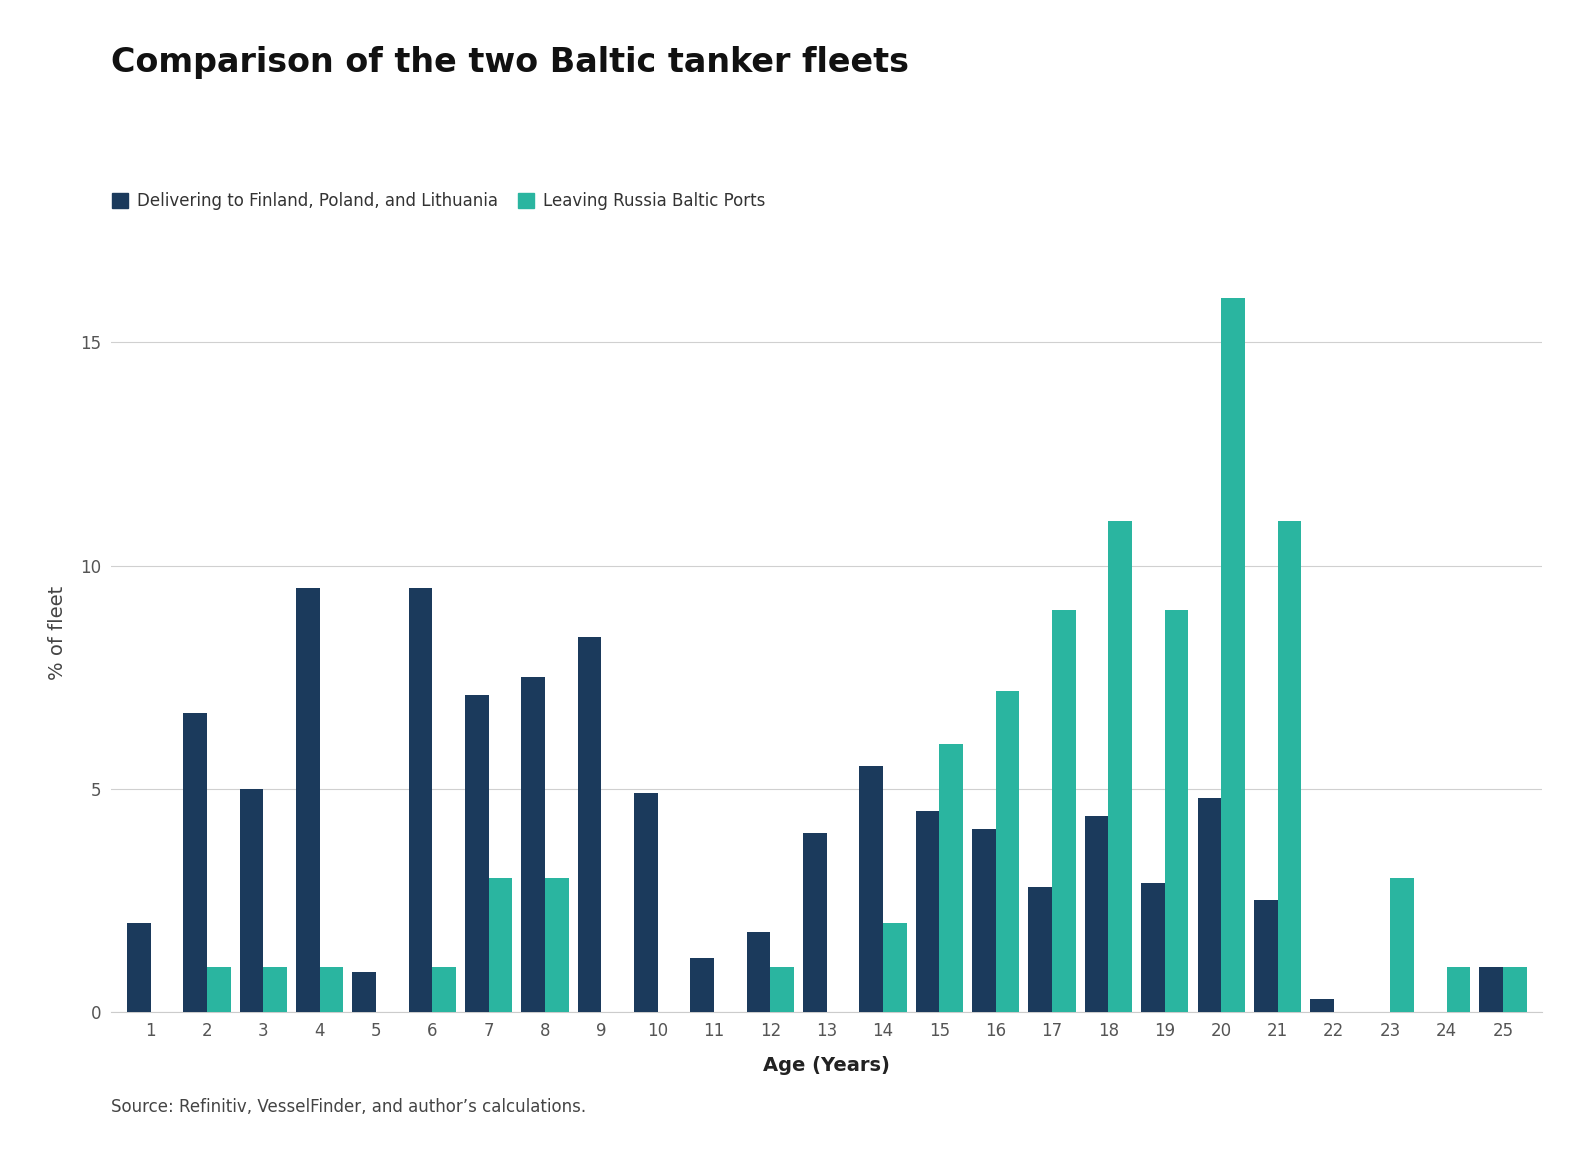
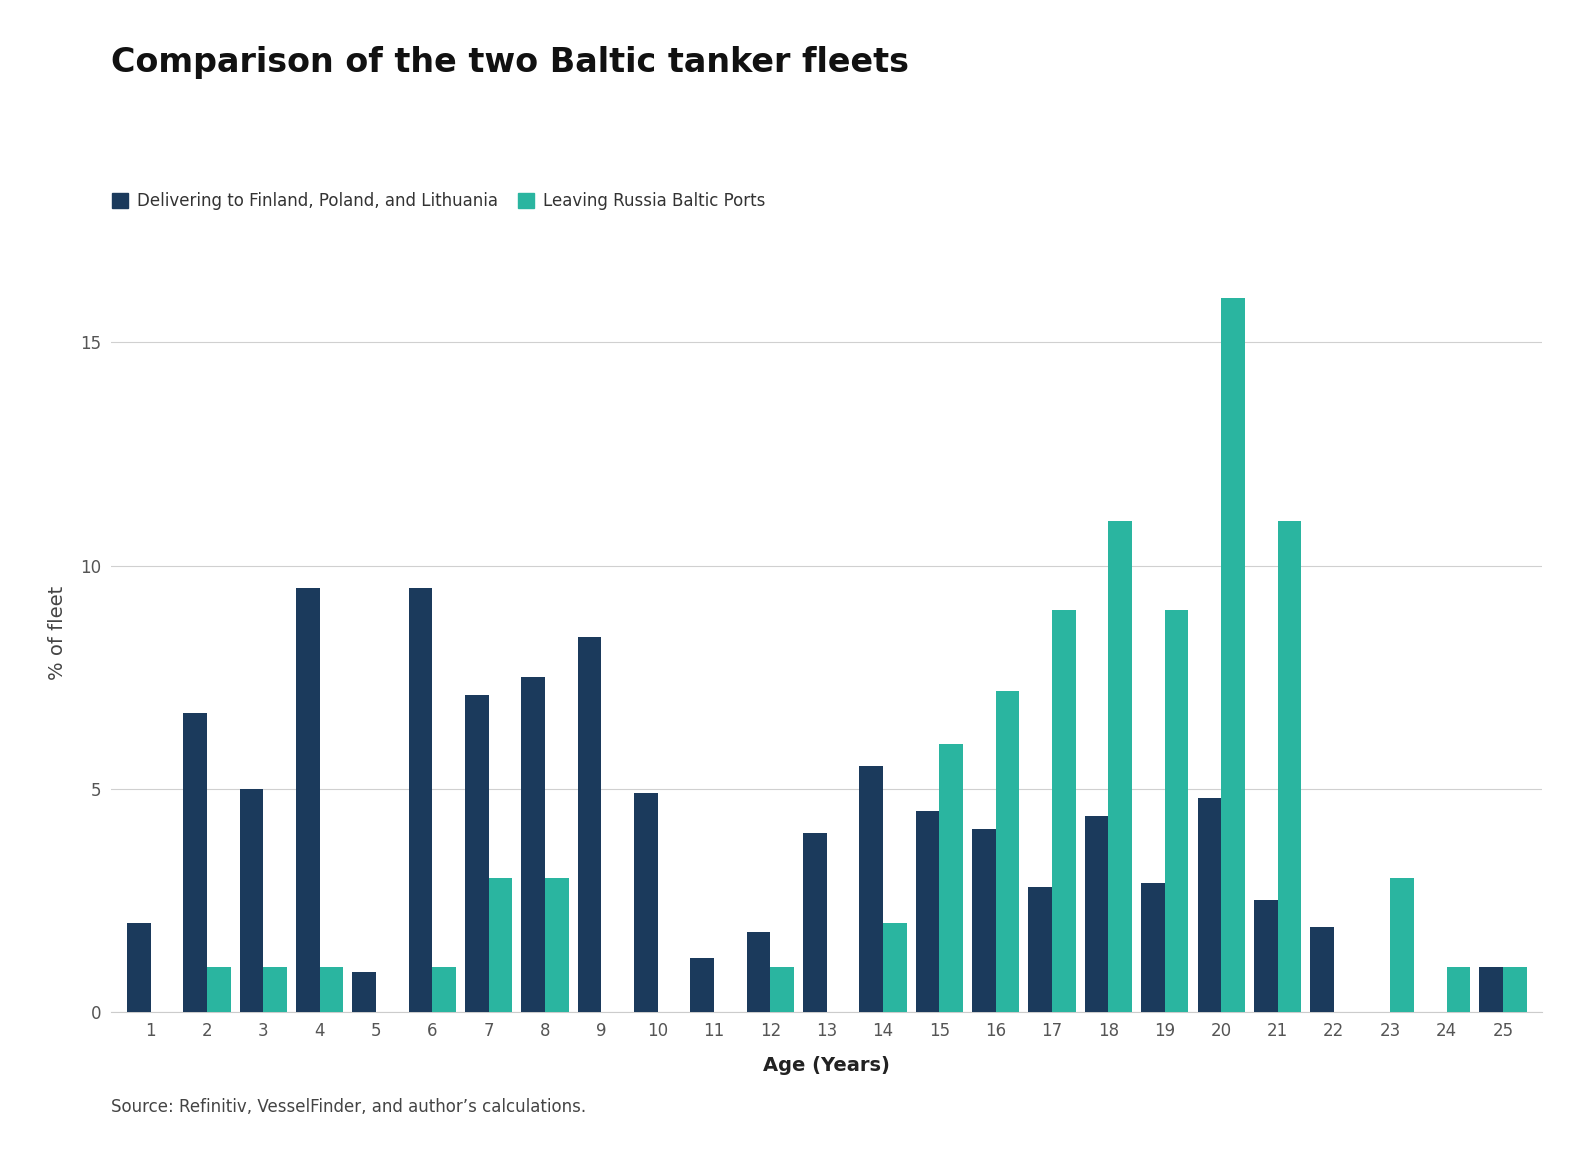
Delivering to Finland, Poland, and Lithuania/22: 0.3 -> 1.9
